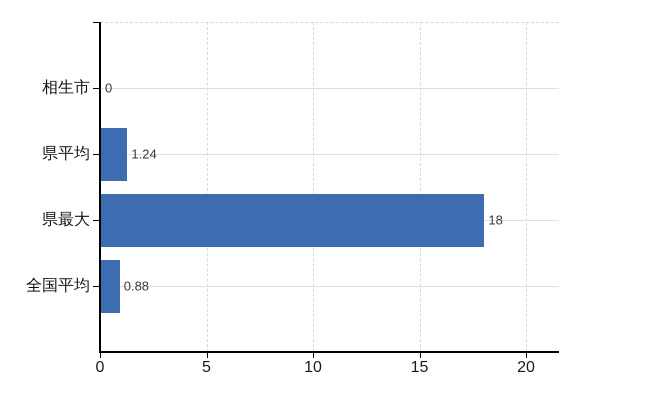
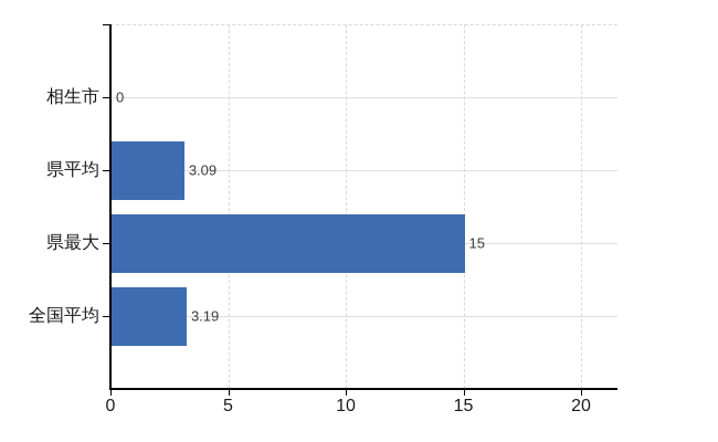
県平均: 1.24 -> 3.09
県最大: 18 -> 15
全国平均: 0.88 -> 3.19
